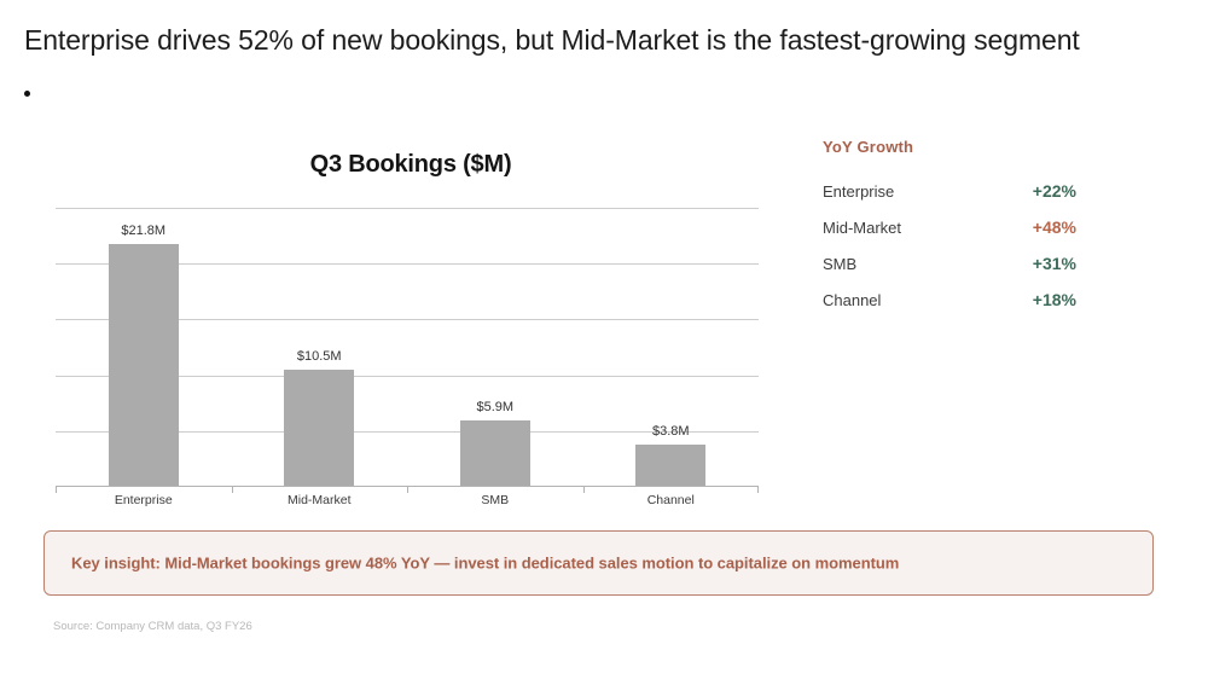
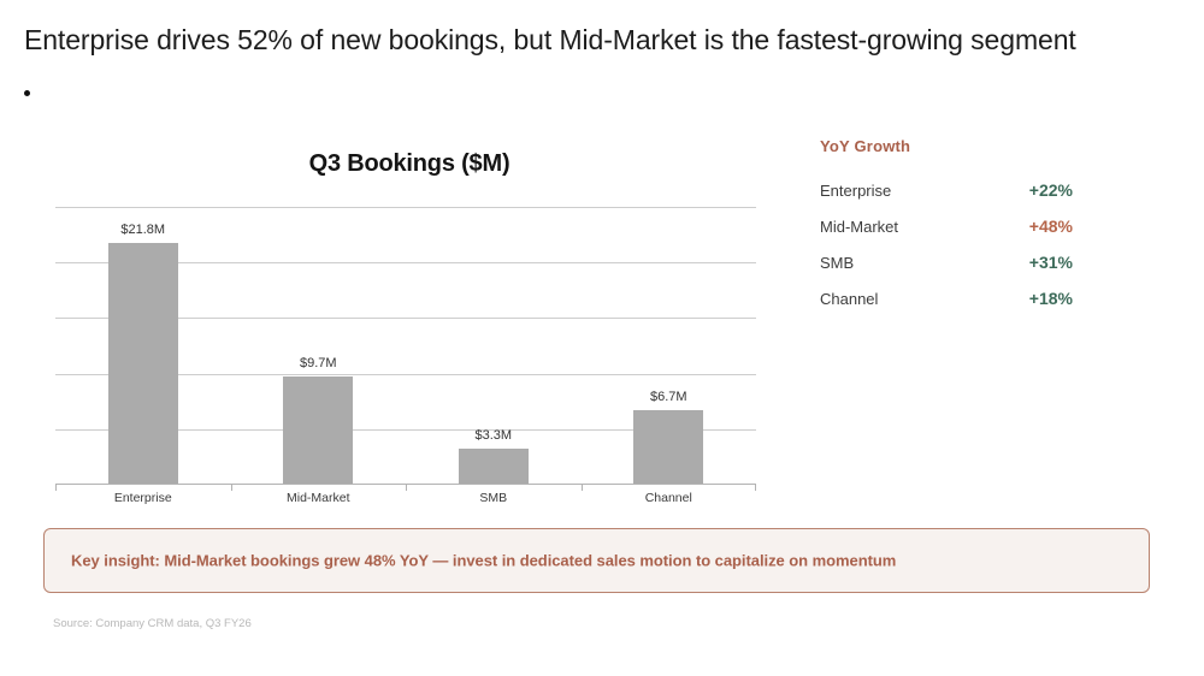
Mid-Market: $10.5M -> $9.7M
SMB: $5.9M -> $3.3M
Channel: $3.8M -> $6.7M
